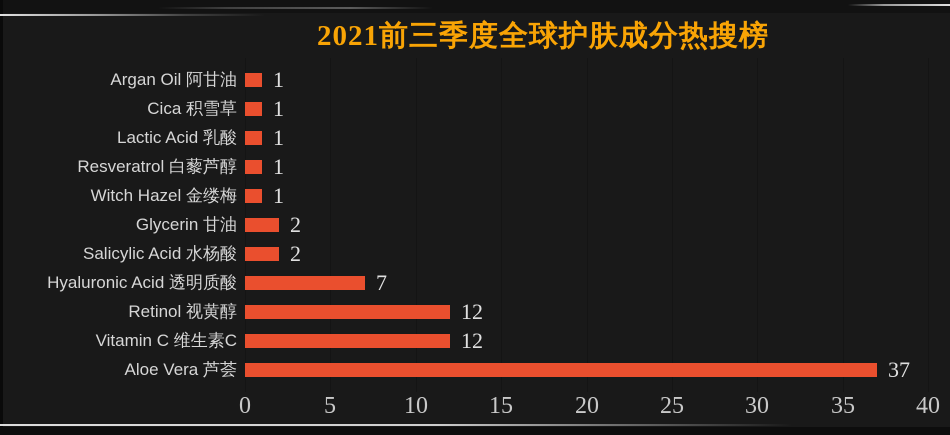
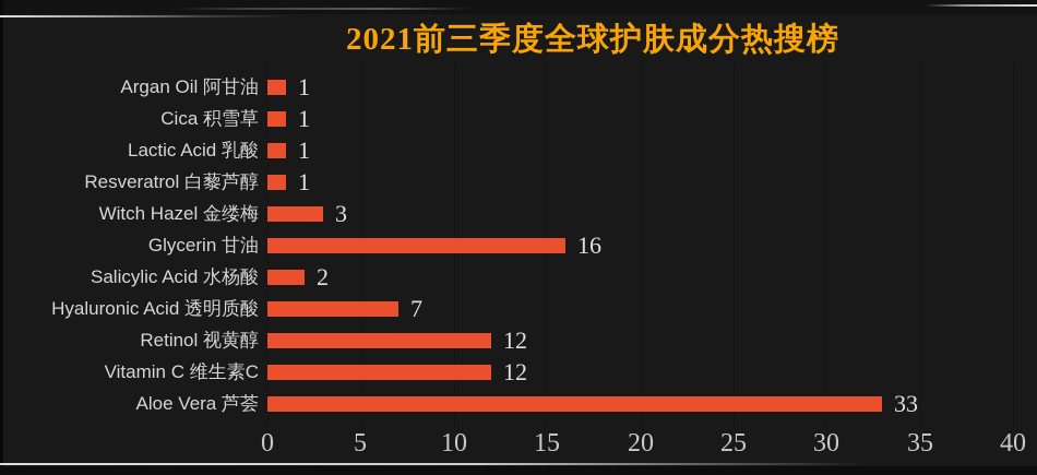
Witch Hazel 金缕梅: 1 -> 3
Glycerin 甘油: 2 -> 16
Aloe Vera 芦荟: 37 -> 33
